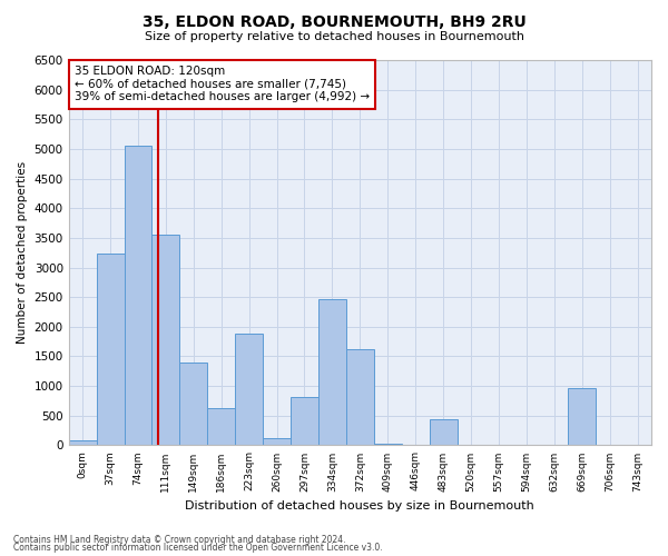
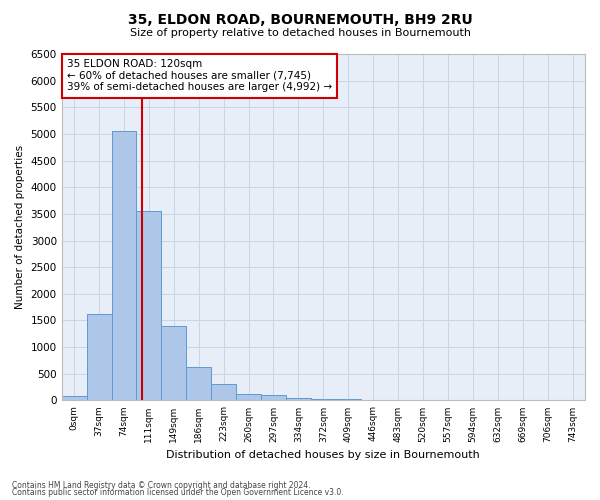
37sqm: 3240 -> 1620
223sqm: 1880 -> 300
297sqm: 820 -> 100
334sqm: 2460 -> 50
372sqm: 1620 -> 30
483sqm: 440 -> 10
669sqm: 960 -> 0
